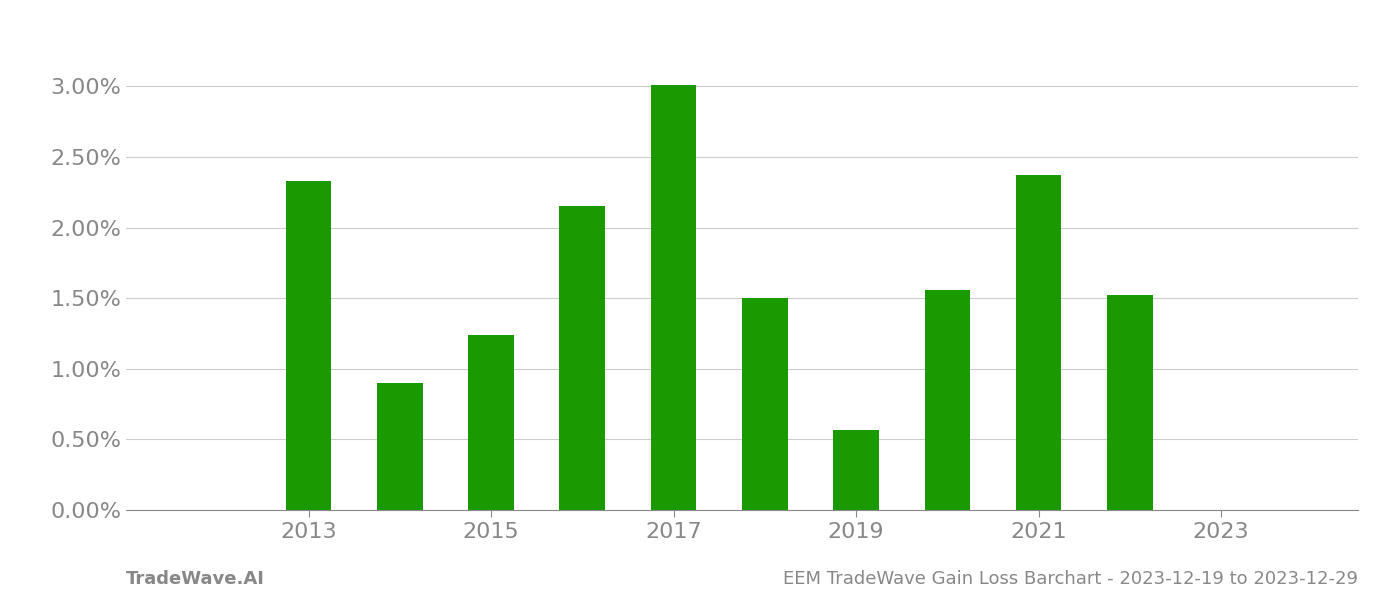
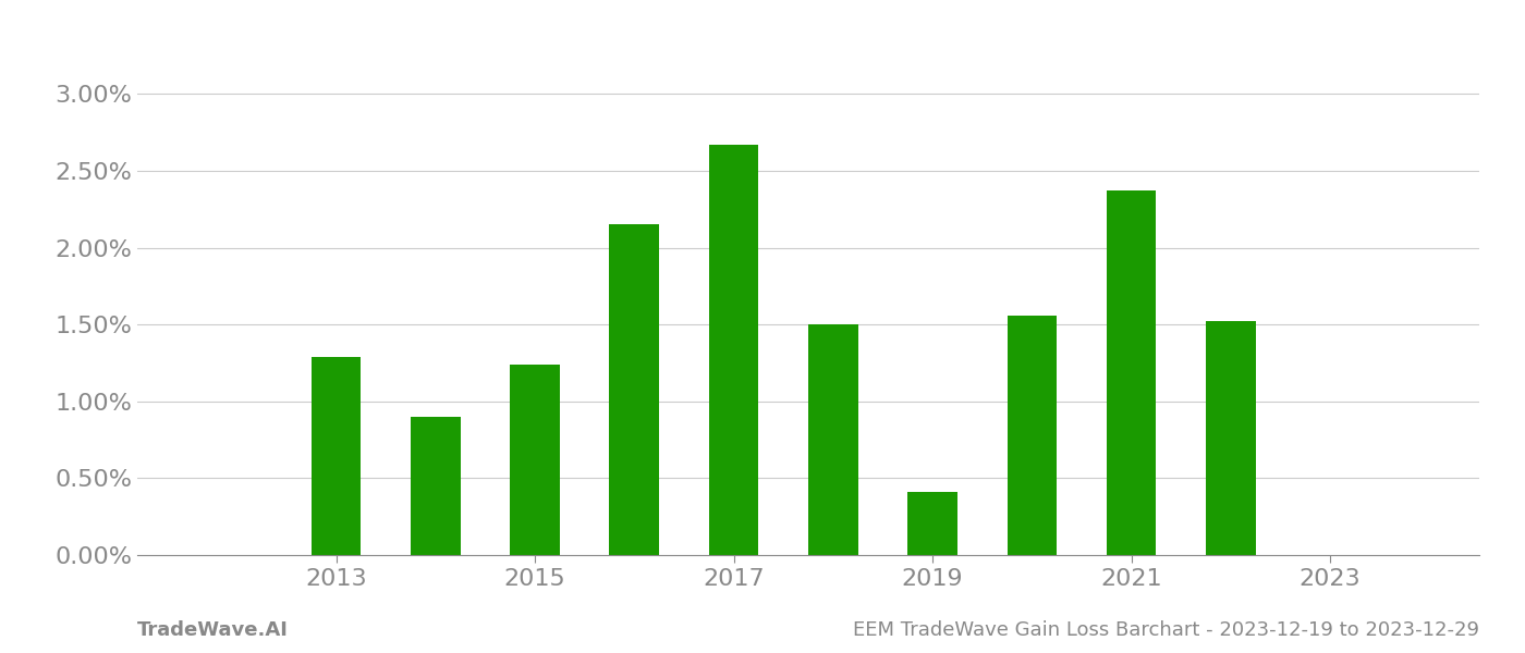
2013: 2.33% -> 1.29%
2017: 3.01% -> 2.67%
2019: 0.57% -> 0.41%
